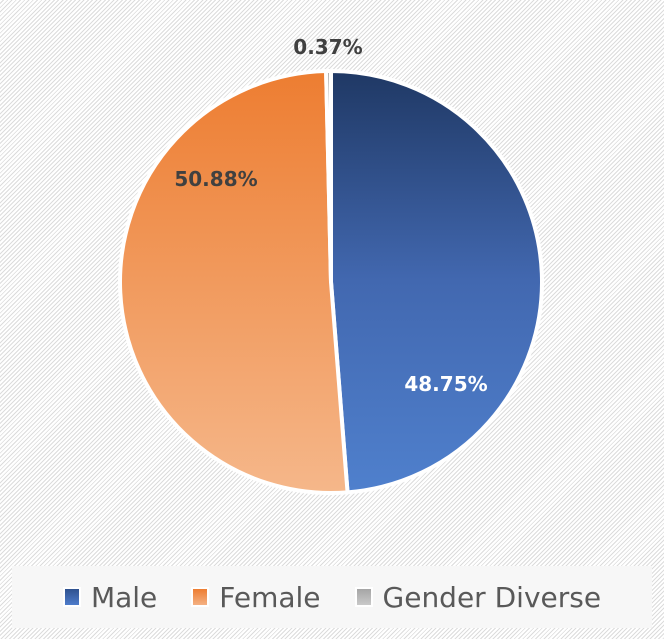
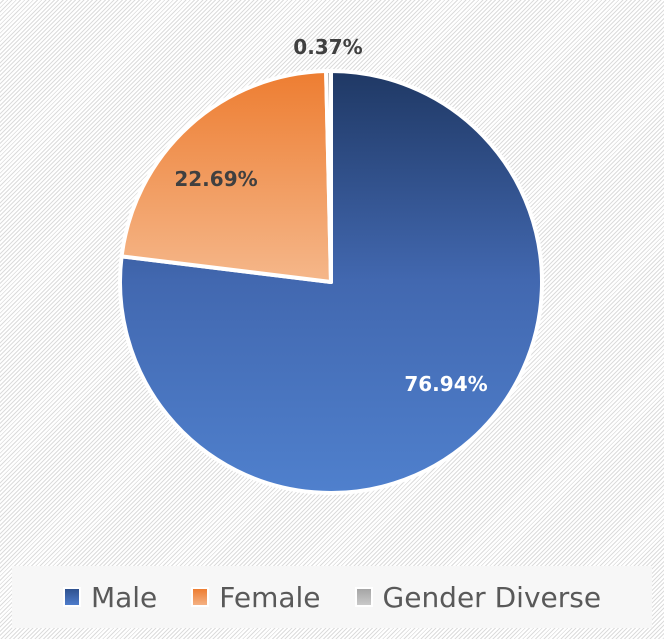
Male: 48.75% -> 76.94%
Female: 50.88% -> 22.69%
